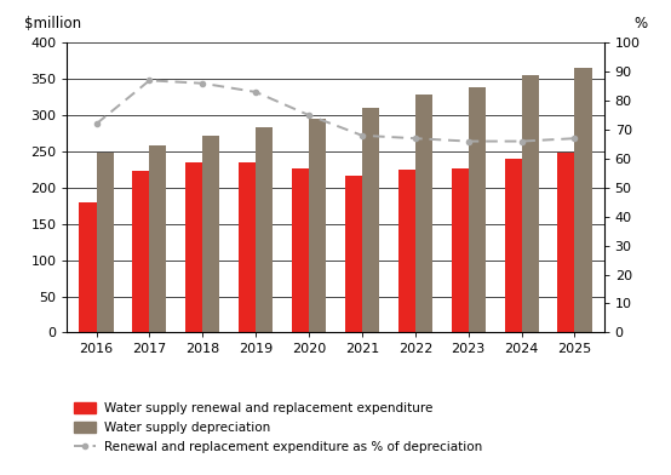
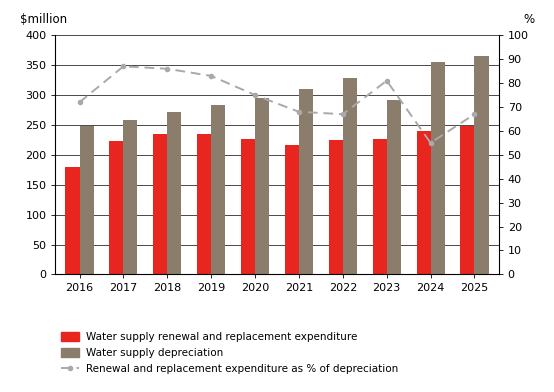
Renewal and replacement expenditure as % of depreciation/2023: 66 -> 81
Water supply depreciation/2023: 338 -> 292
Renewal and replacement expenditure as % of depreciation/2024: 66 -> 55
